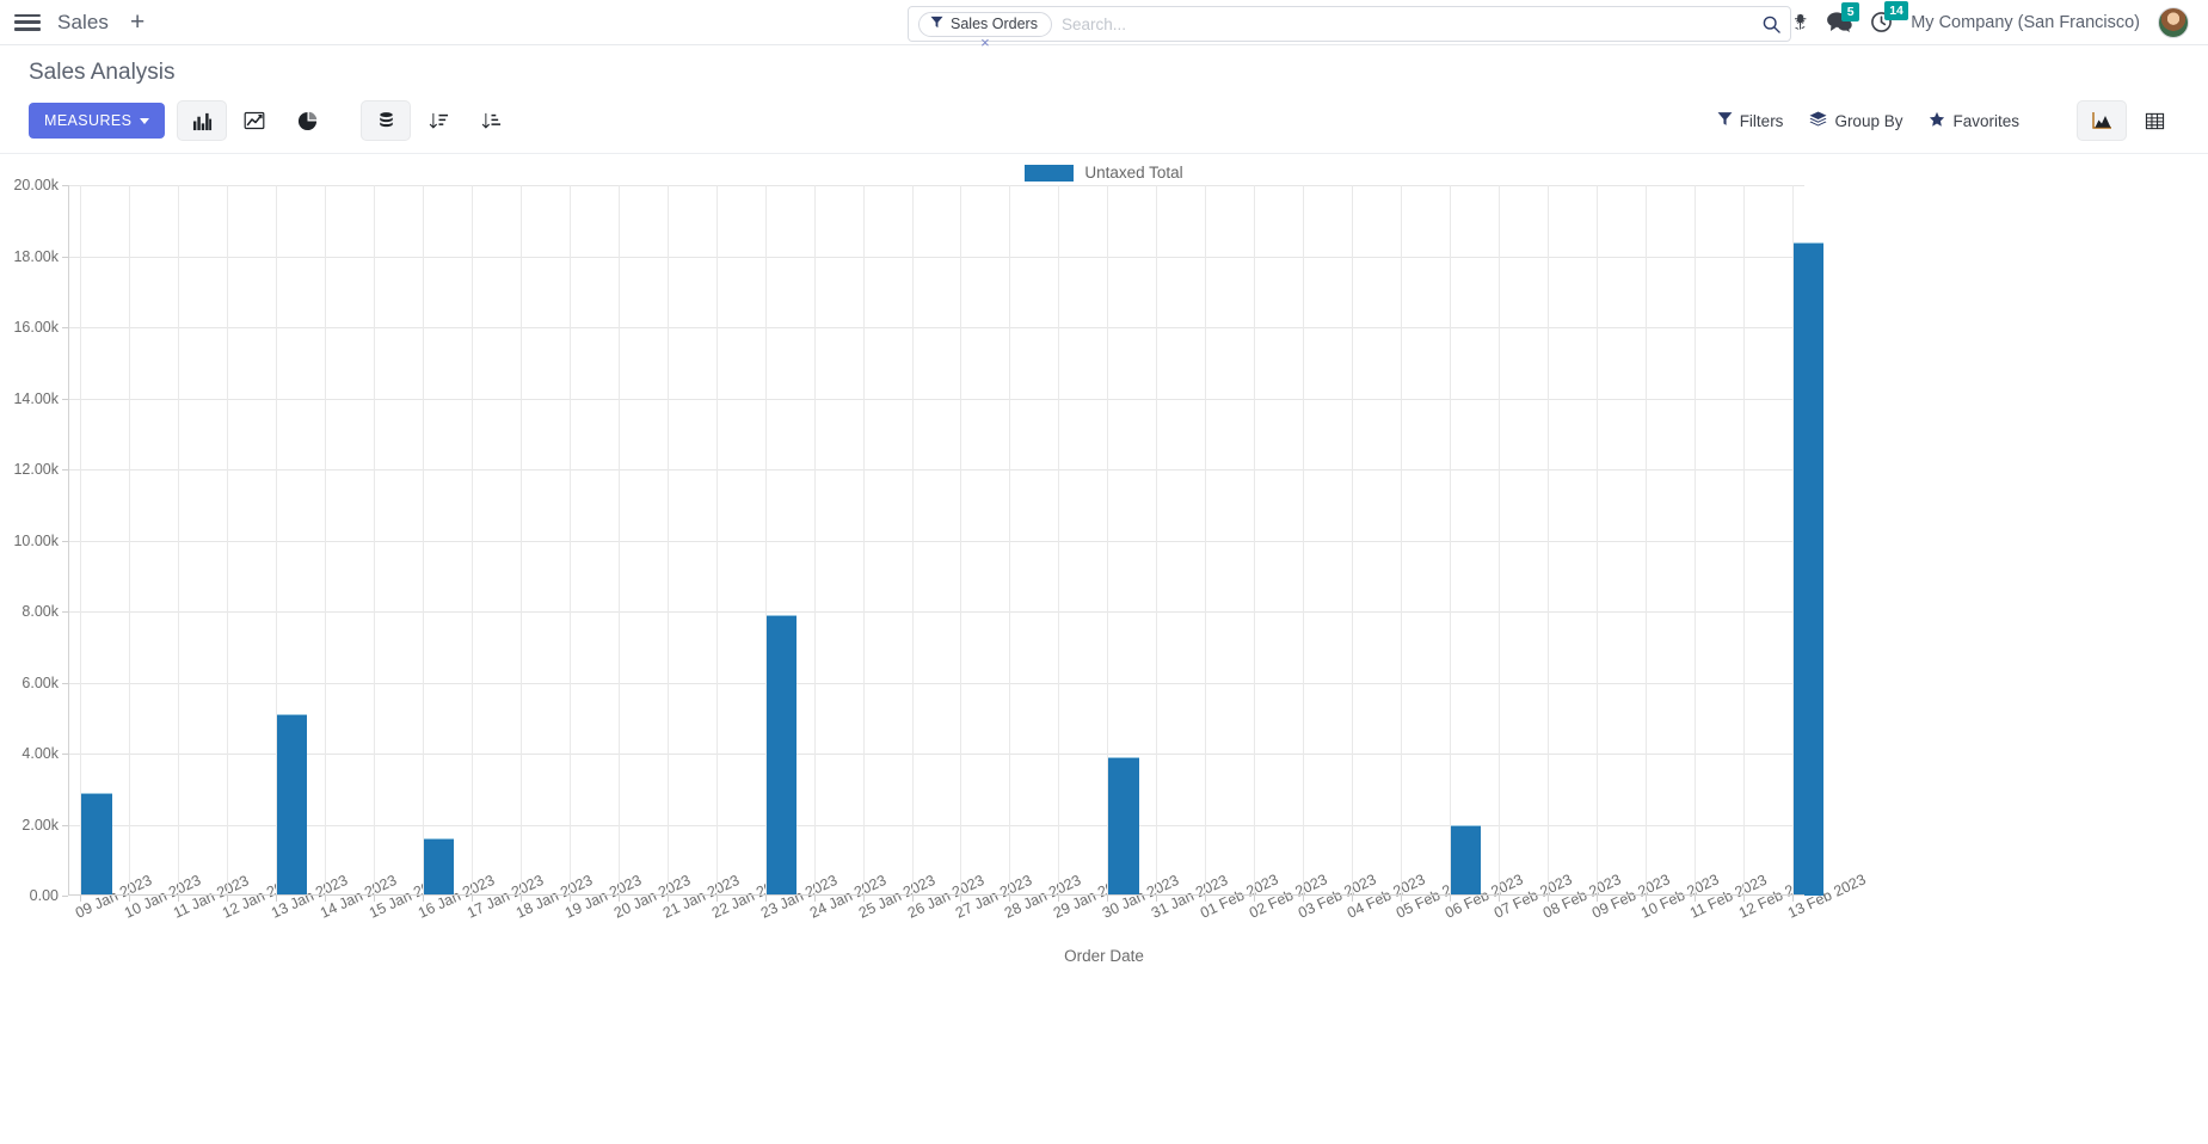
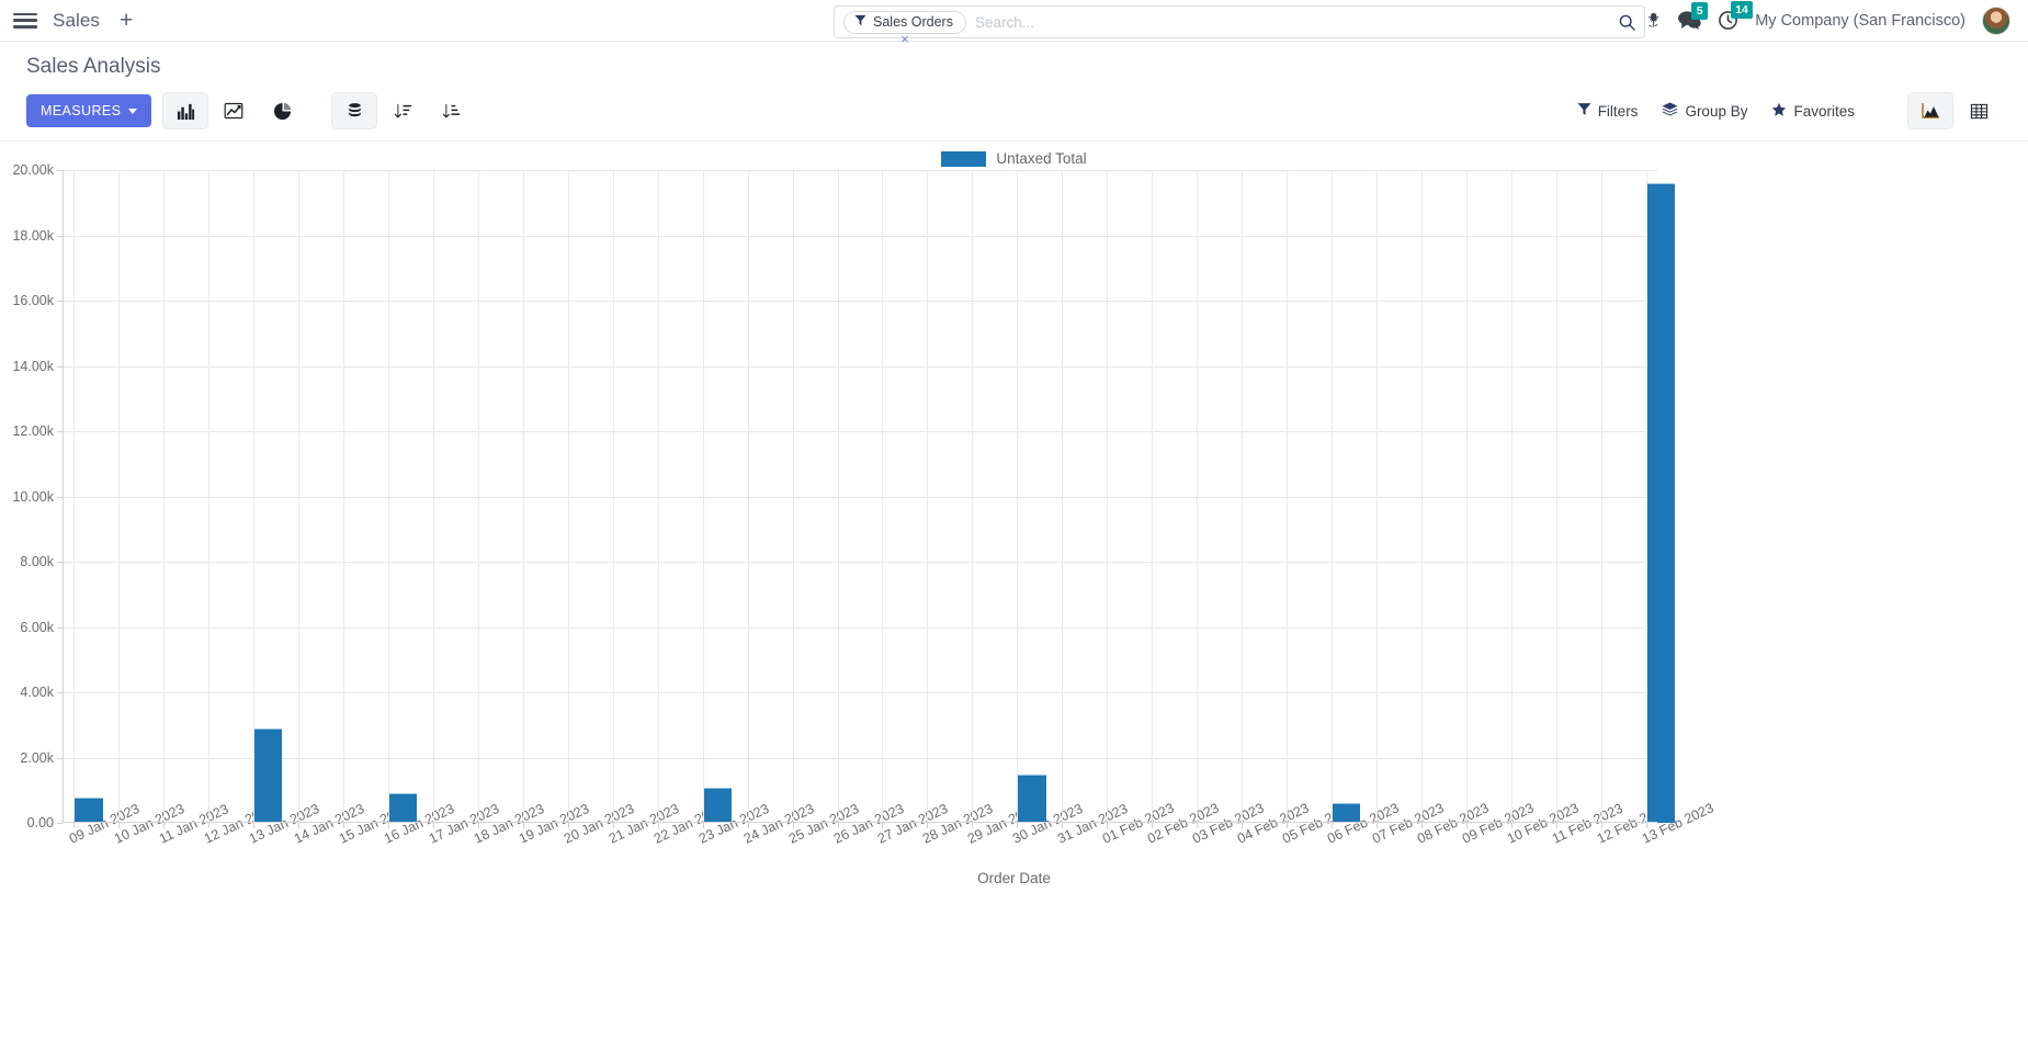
09 Jan 2023: 2.9k -> 0.8k
13 Jan 2023: 5.1k -> 2.9k
16 Jan 2023: 1.6k -> 0.9k
23 Jan 2023: 7.9k -> 1.1k
30 Jan 2023: 3.9k -> 1.5k
06 Feb 2023: 2.0k -> 0.6k
13 Feb 2023: 18.4k -> 19.6k
